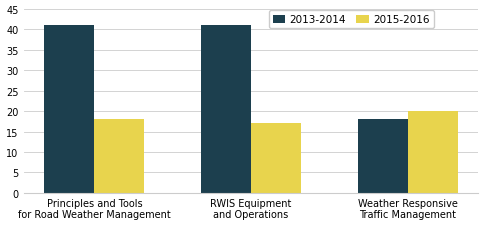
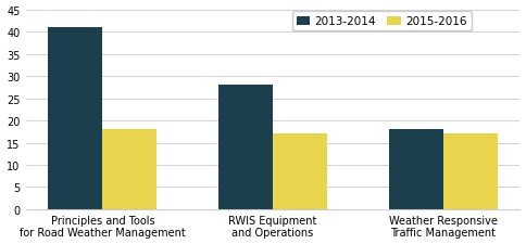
2013-2014/RWIS Equipment and Operations: 41 -> 28
2015-2016/Weather Responsive Traffic Management: 20 -> 17
